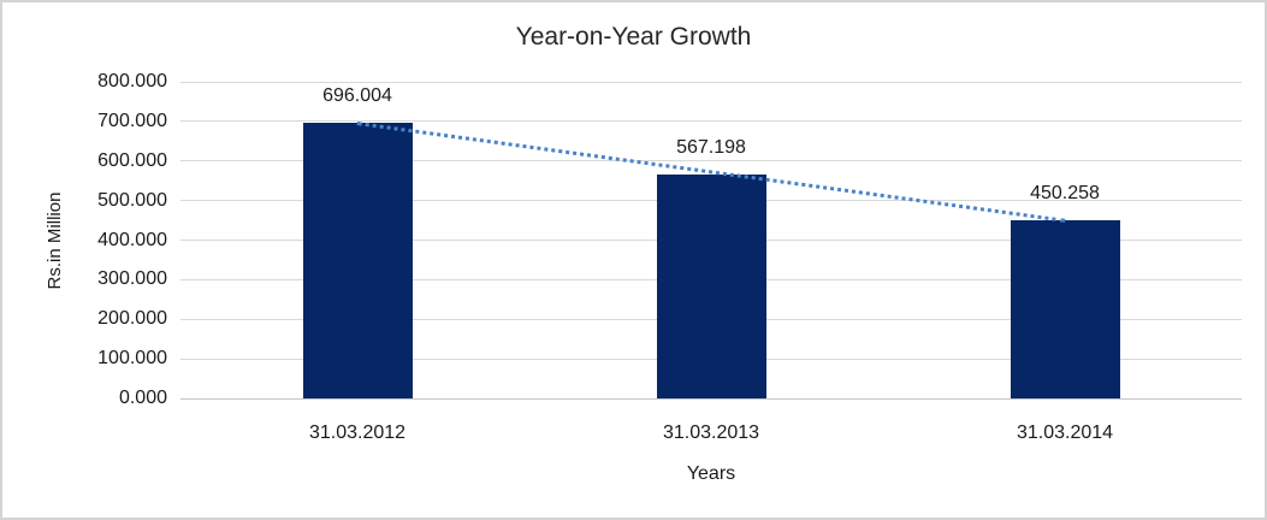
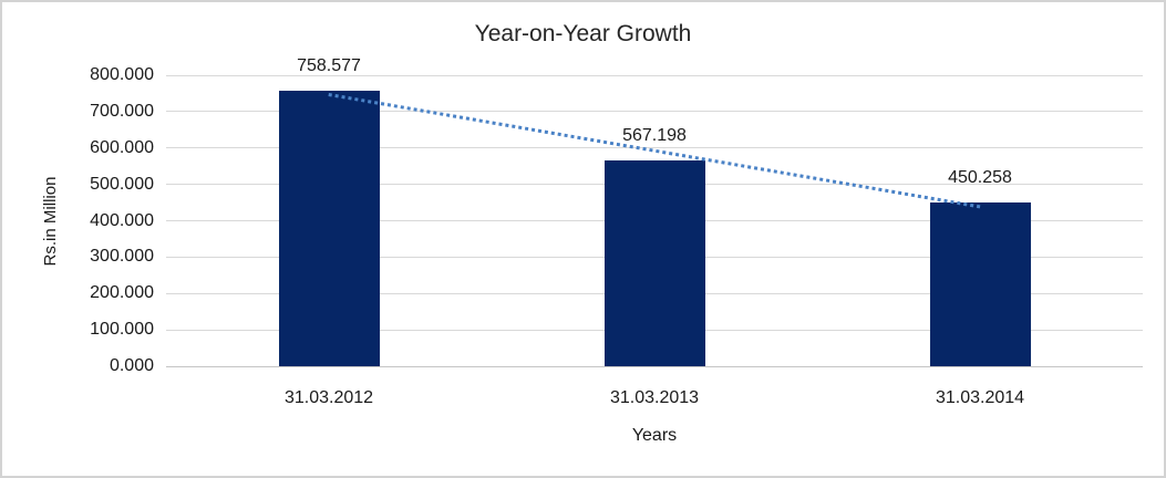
31.03.2012: 696.004 -> 758.577
